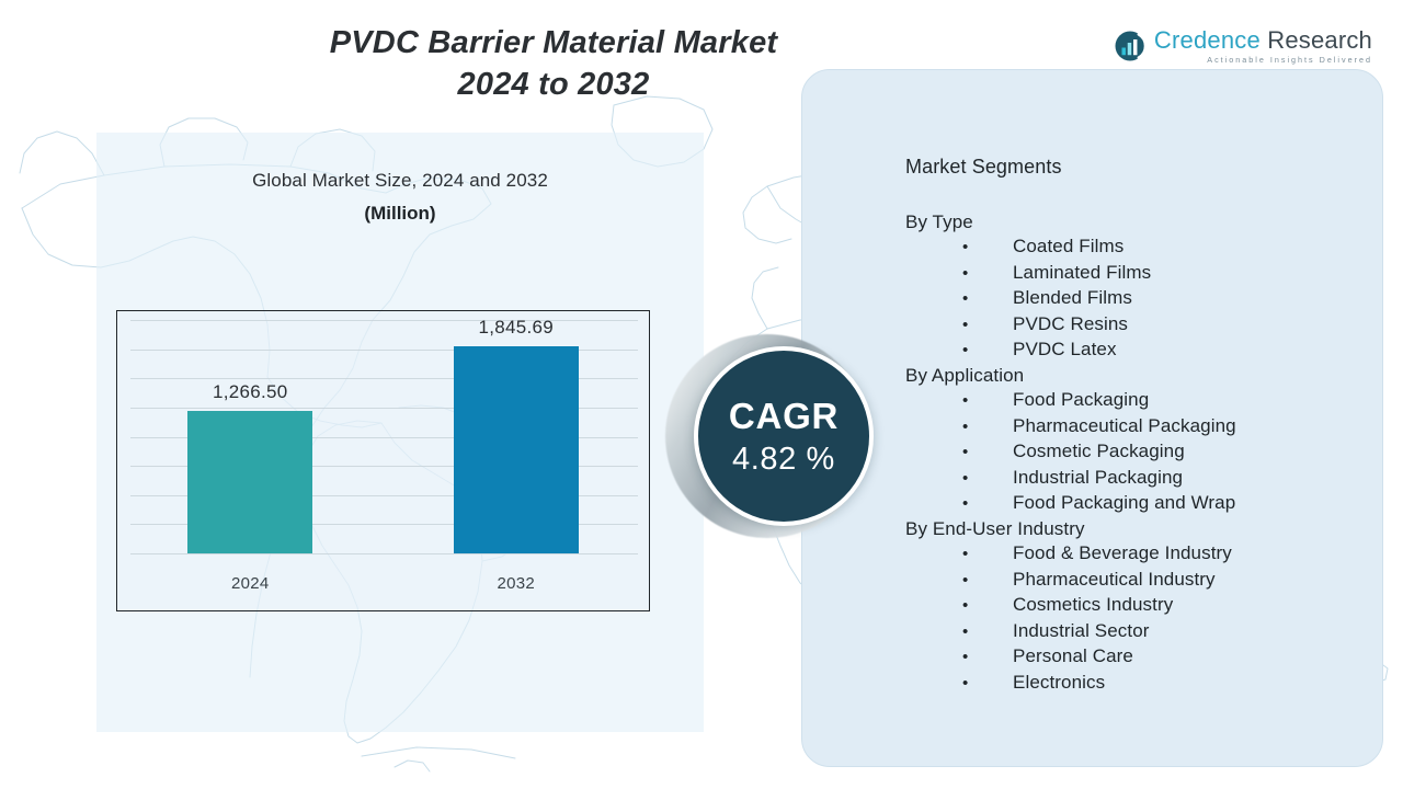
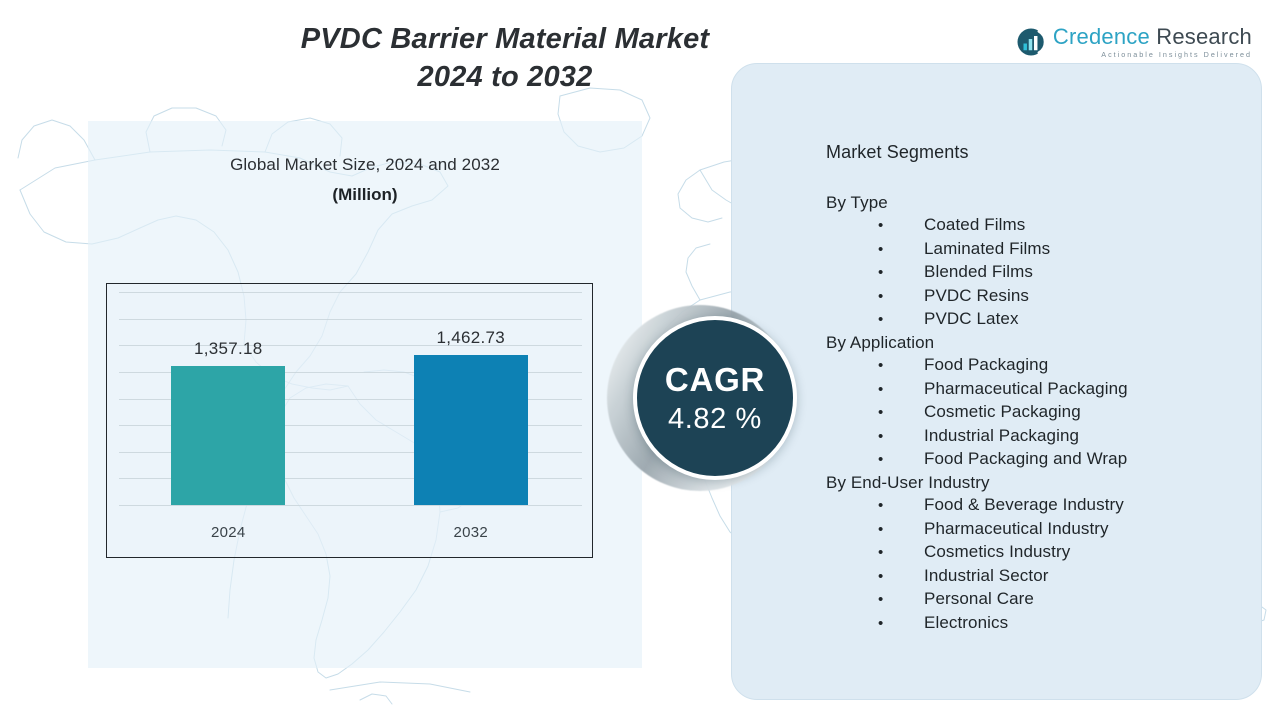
2024: 1,266.50 -> 1,357.18
2032: 1,845.69 -> 1,462.73
